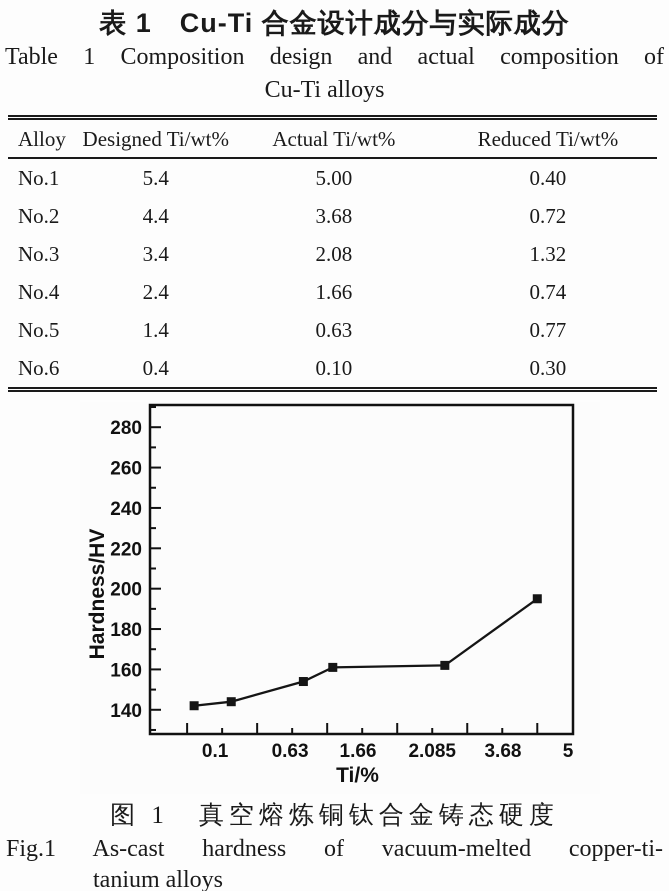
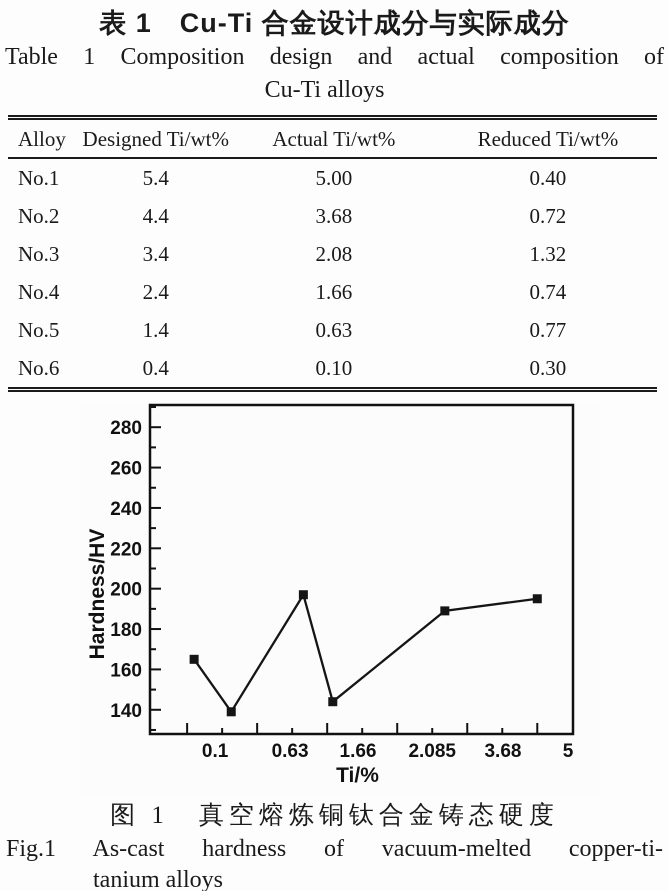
0.1: 142 -> 165
0.63: 144 -> 139
1.66: 154 -> 197
2.08: 161 -> 144
3.68: 162 -> 189
